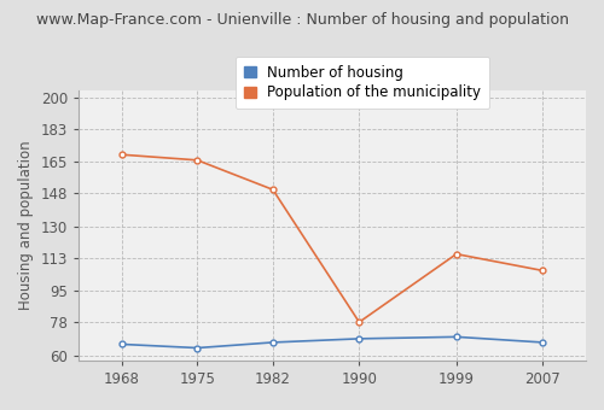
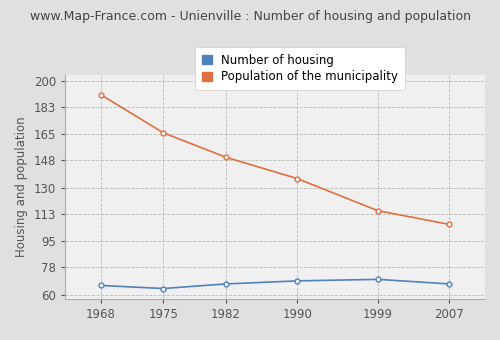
Population of the municipality/1968: 169 -> 191
Population of the municipality/1990: 78 -> 136
